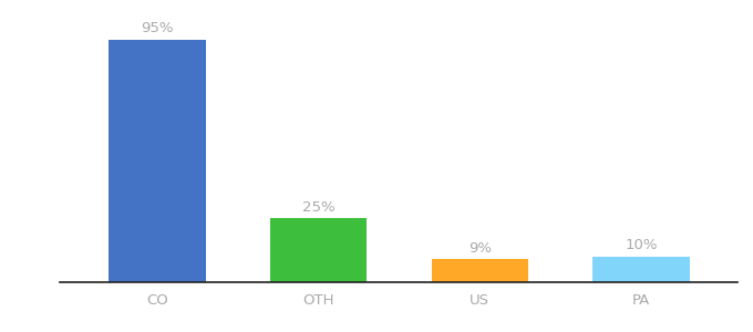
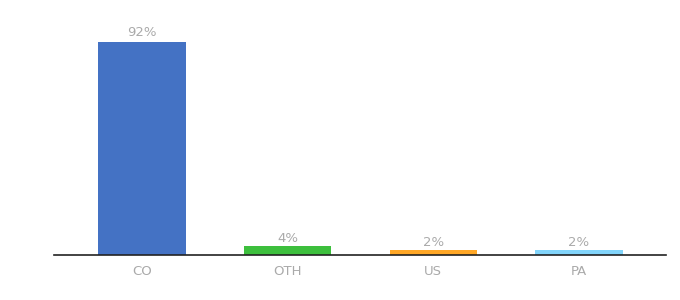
CO: 95% -> 92%
OTH: 25% -> 4%
US: 9% -> 2%
PA: 10% -> 2%
